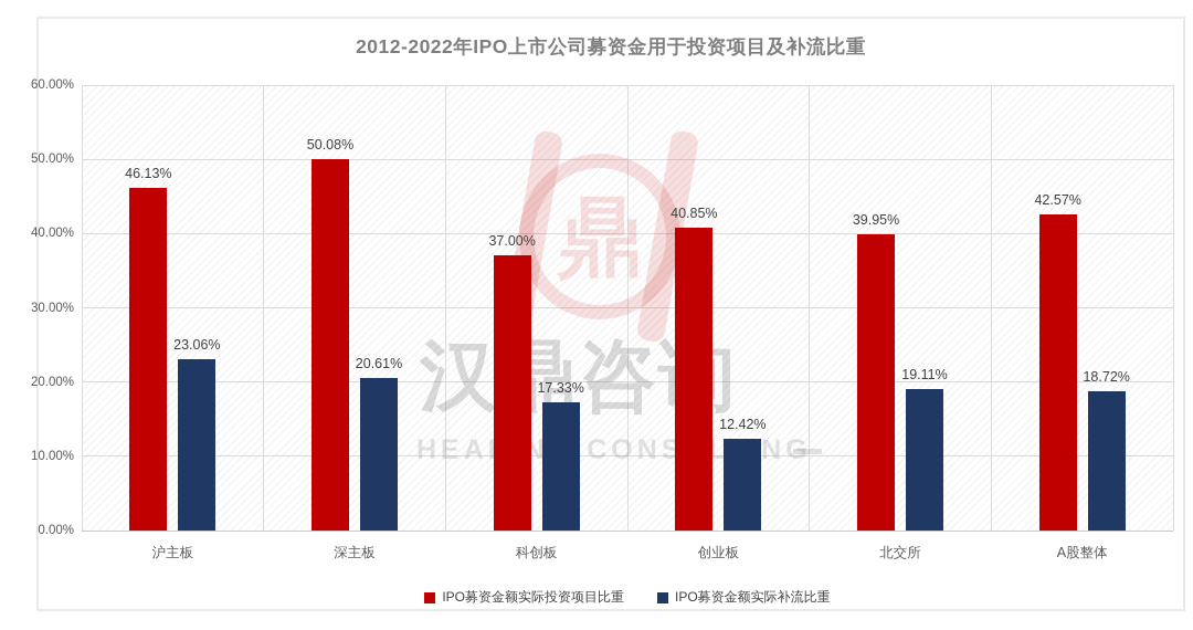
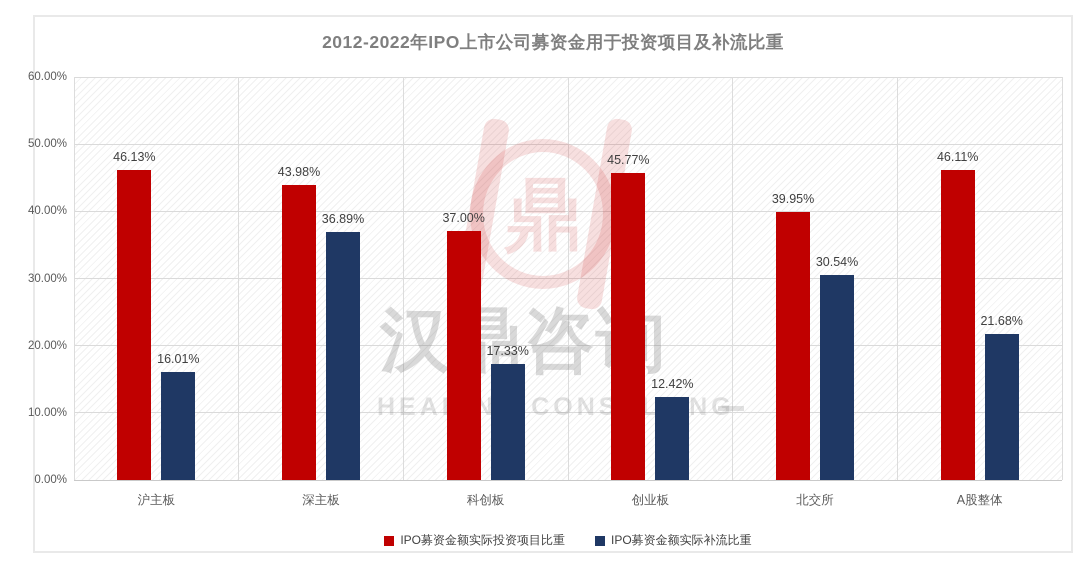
IPO募资金额实际补流比重/沪主板: 23.06% -> 16.01%
IPO募资金额实际投资项目比重/深主板: 50.08% -> 43.98%
IPO募资金额实际补流比重/深主板: 20.61% -> 36.89%
IPO募资金额实际投资项目比重/创业板: 40.85% -> 45.77%
IPO募资金额实际补流比重/北交所: 19.11% -> 30.54%
IPO募资金额实际投资项目比重/A股整体: 42.57% -> 46.11%
IPO募资金额实际补流比重/A股整体: 18.72% -> 21.68%
